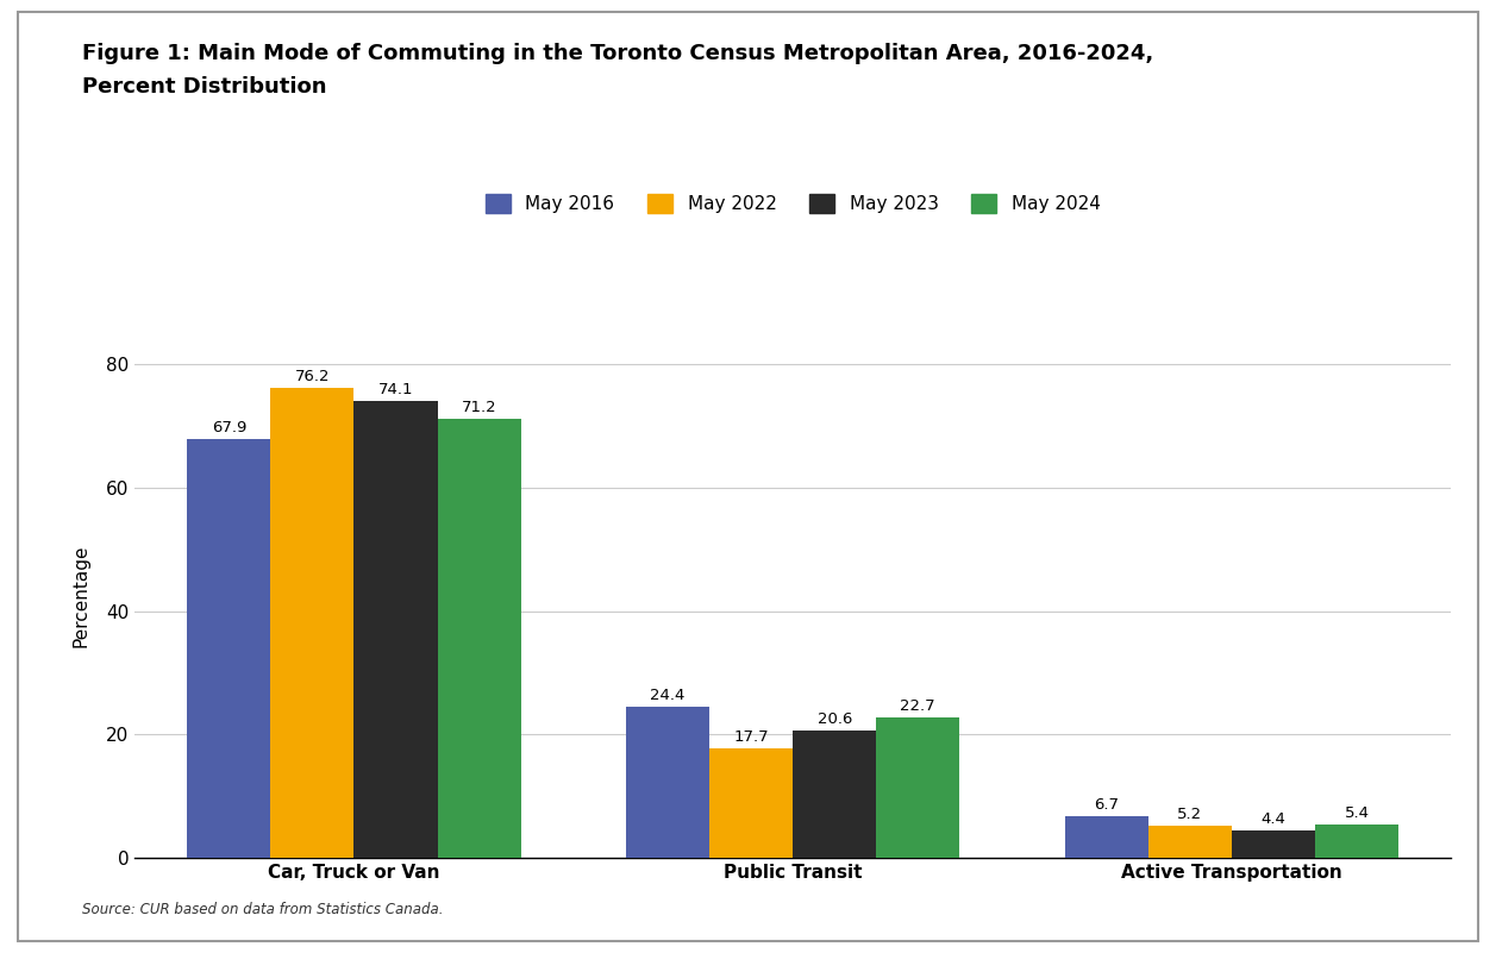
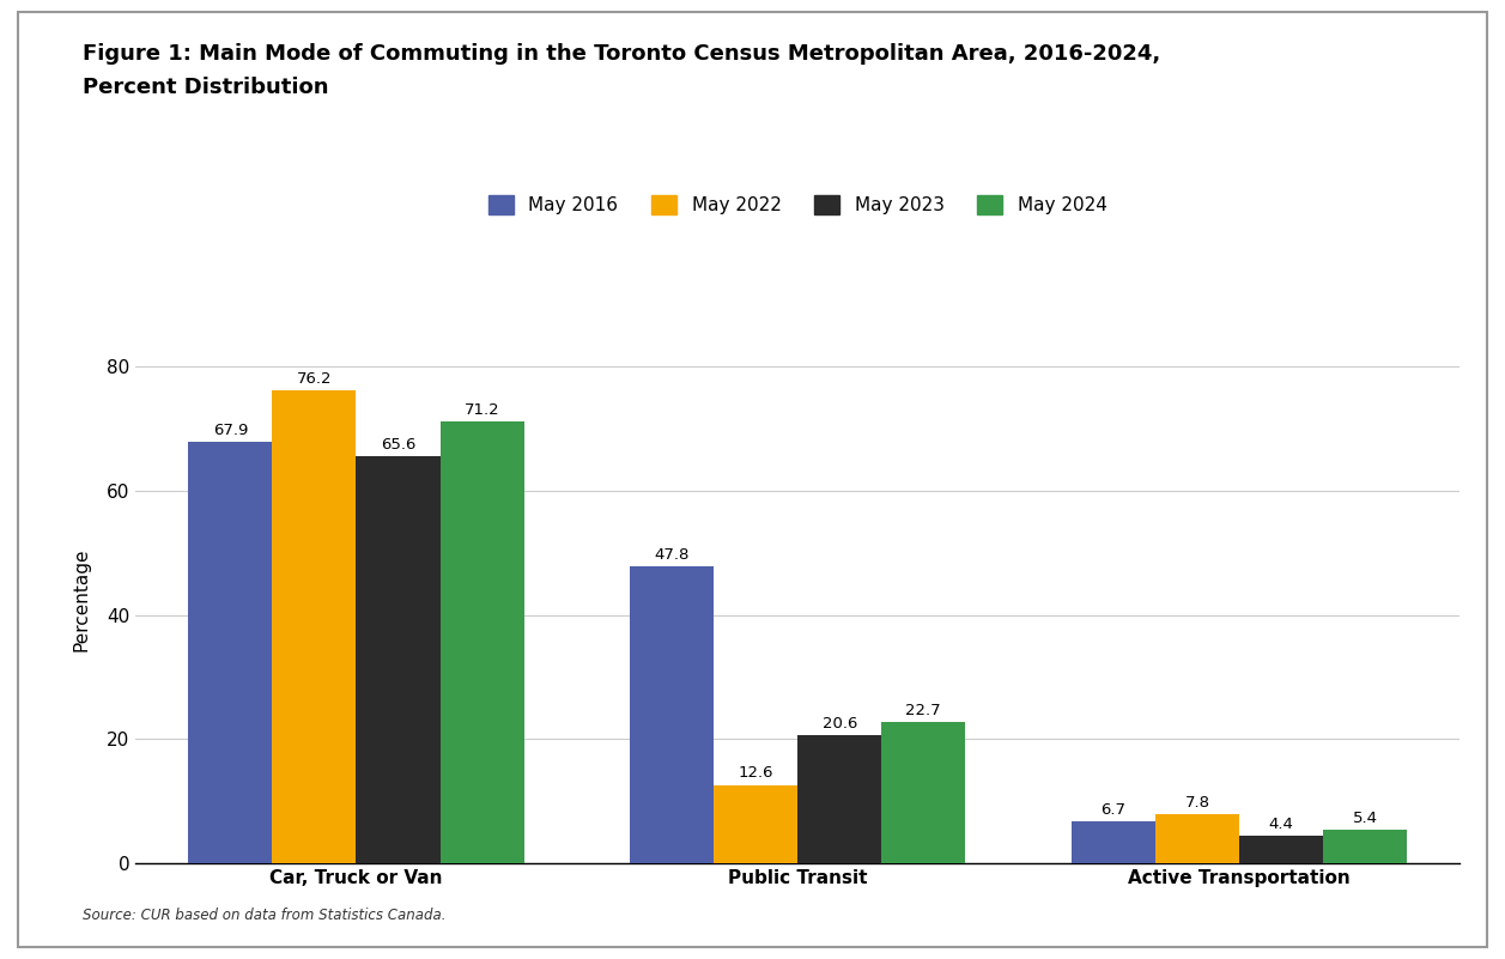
May 2023/Car, Truck or Van: 74.1 -> 65.6
May 2016/Public Transit: 24.4 -> 47.8
May 2022/Public Transit: 17.7 -> 12.6
May 2022/Active Transportation: 5.2 -> 7.8
